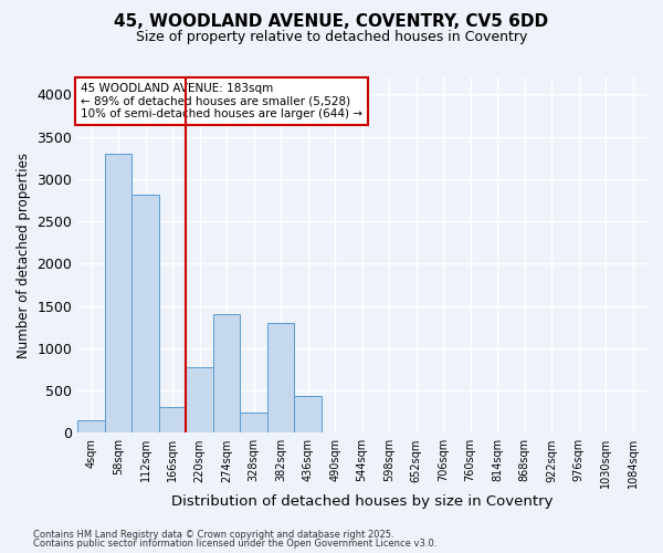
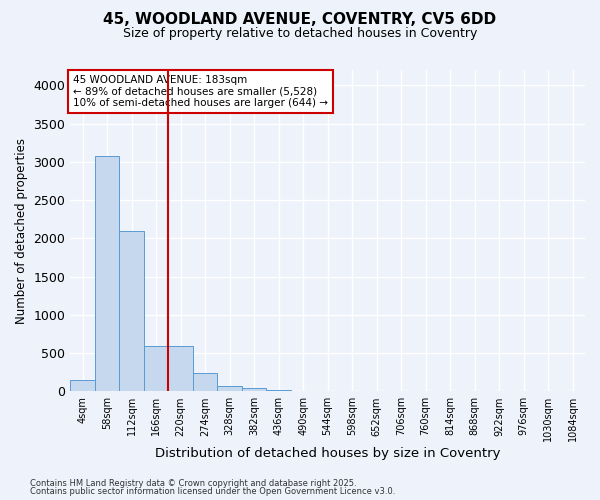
58sqm: 3300 -> 3080
112sqm: 2820 -> 2100
166sqm: 300 -> 590
220sqm: 780 -> 590
274sqm: 1400 -> 240
328sqm: 240 -> 80
382sqm: 1300 -> 40
436sqm: 440 -> 20
